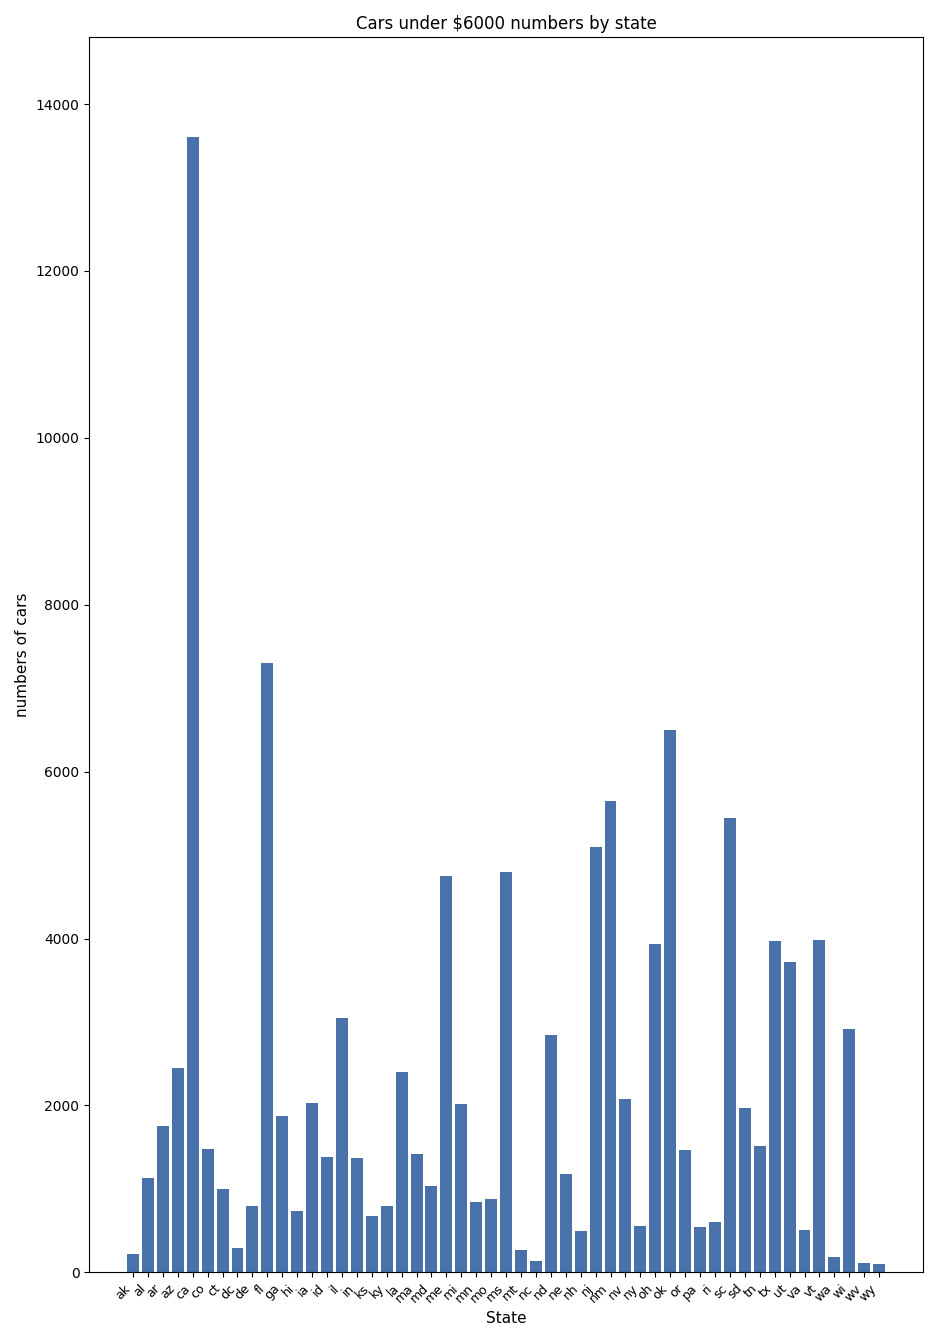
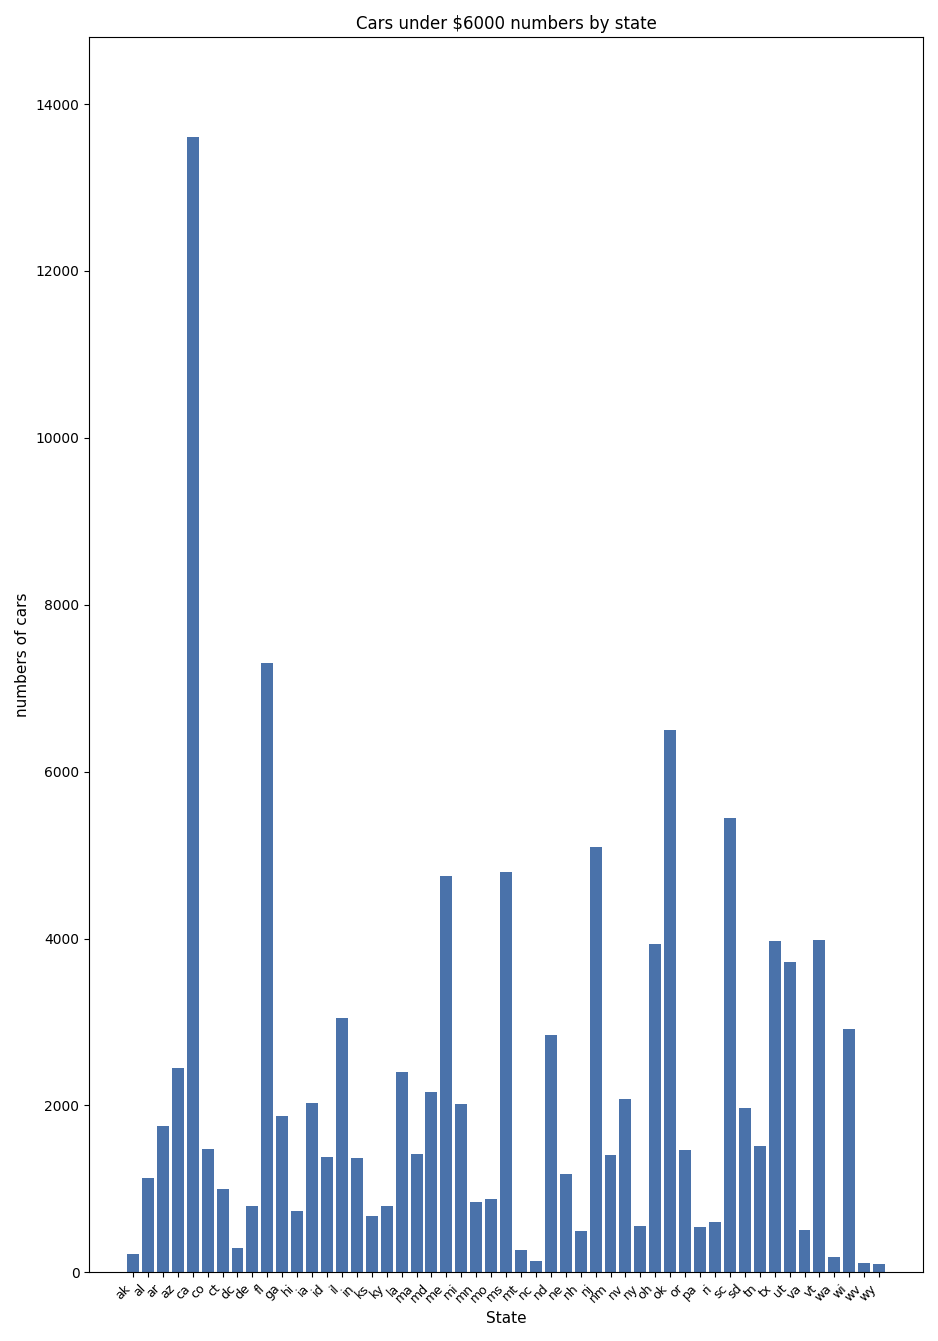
md: 1030 -> 2160
nm: 5650 -> 1400
